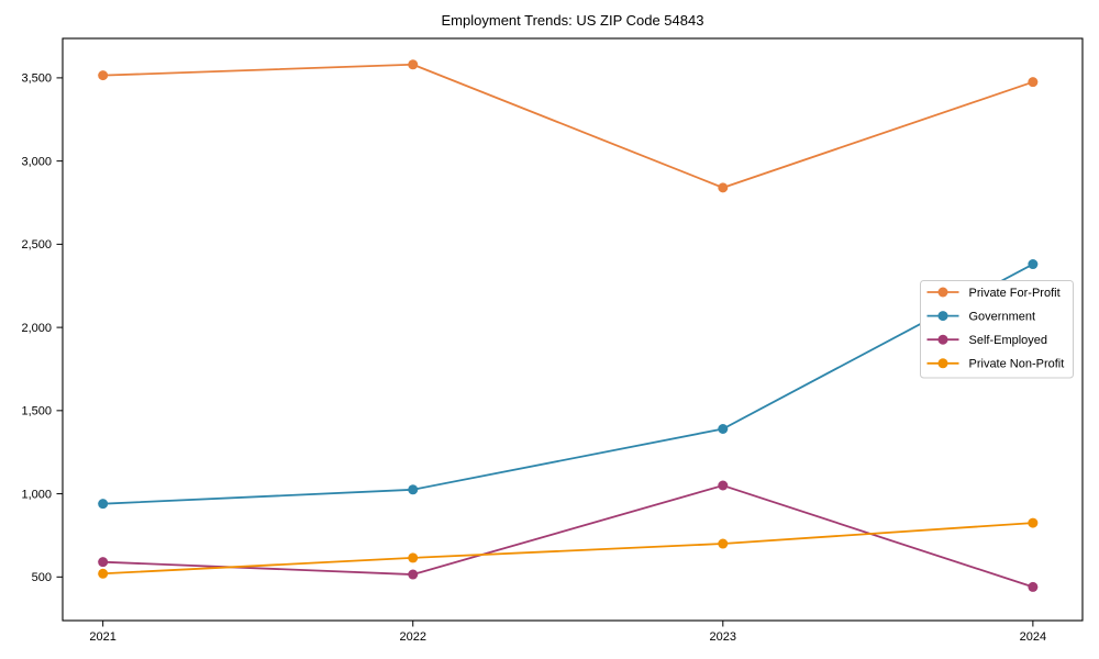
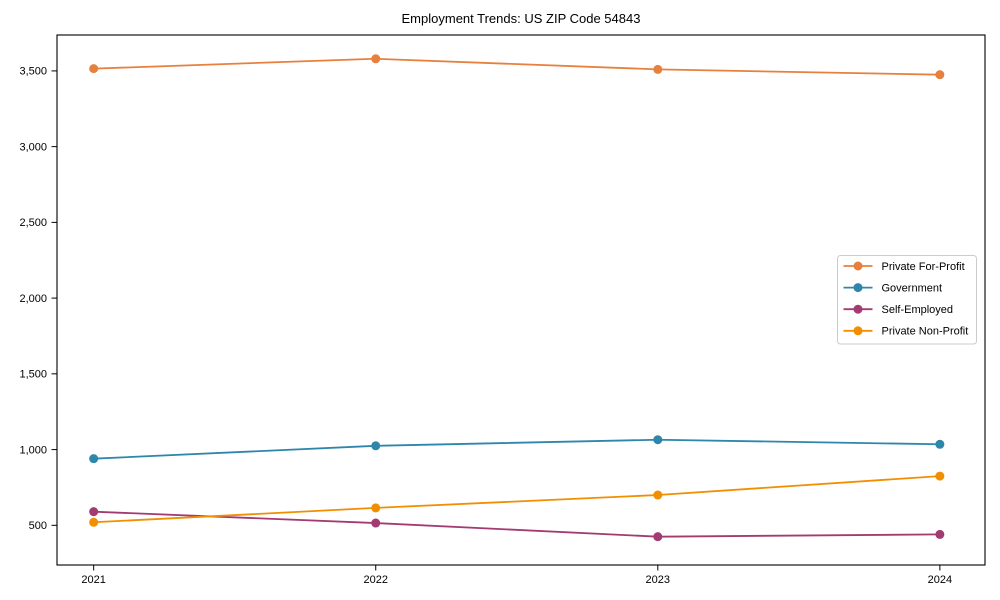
Private For-Profit/2023: 2840 -> 3510
Government/2023: 1390 -> 1060
Self-Employed/2023: 1050 -> 420
Government/2024: 2380 -> 1040
